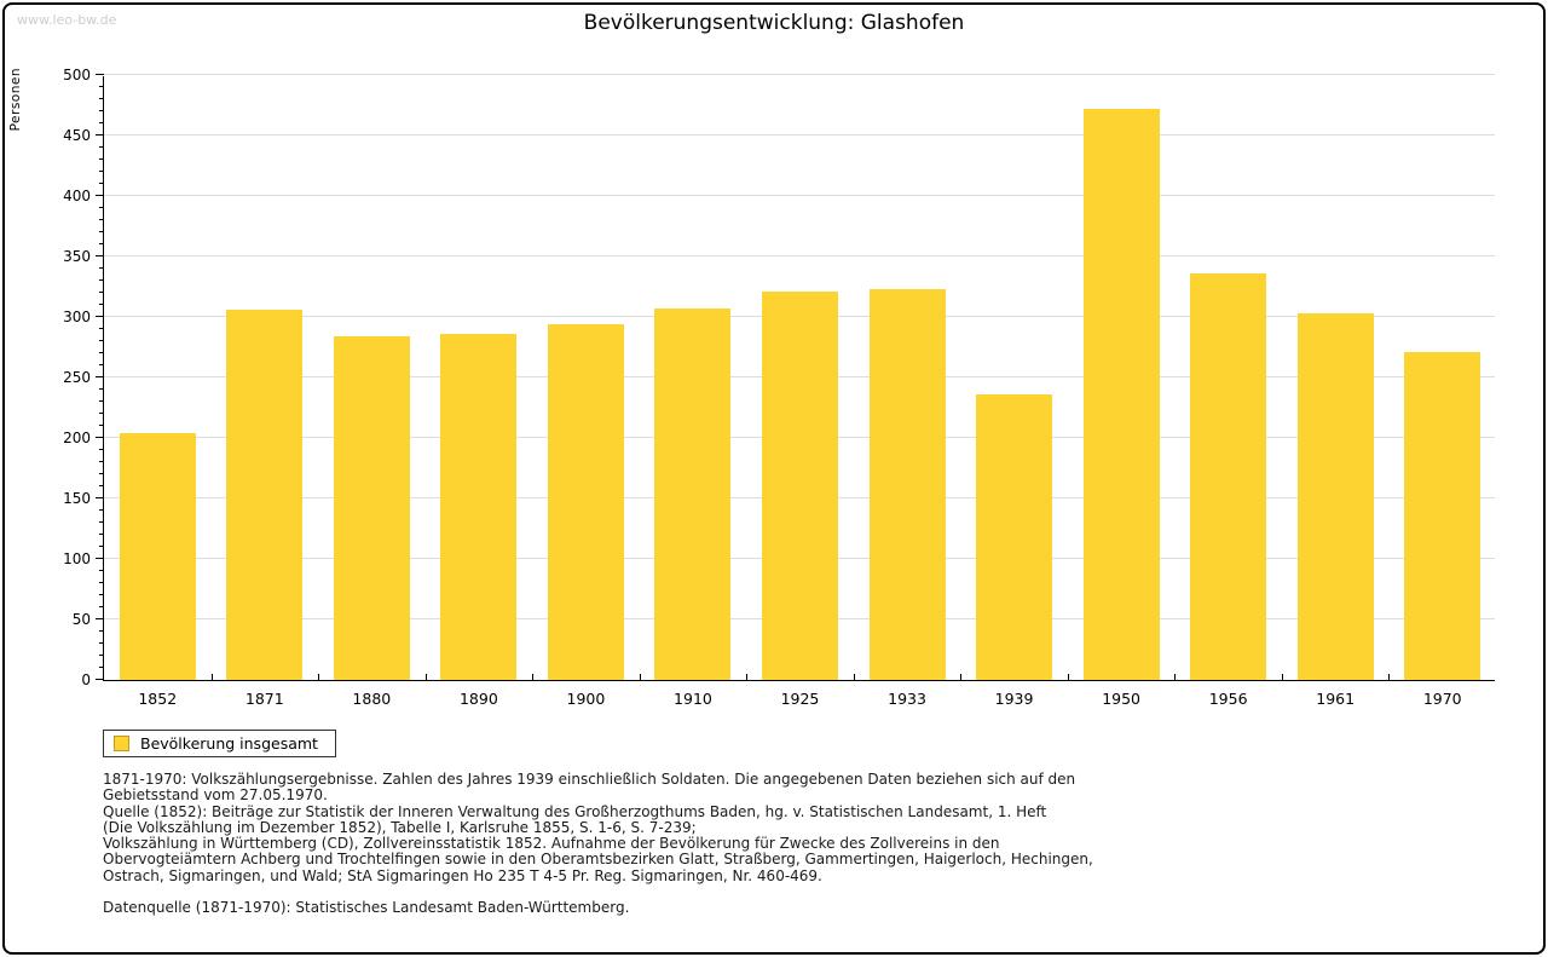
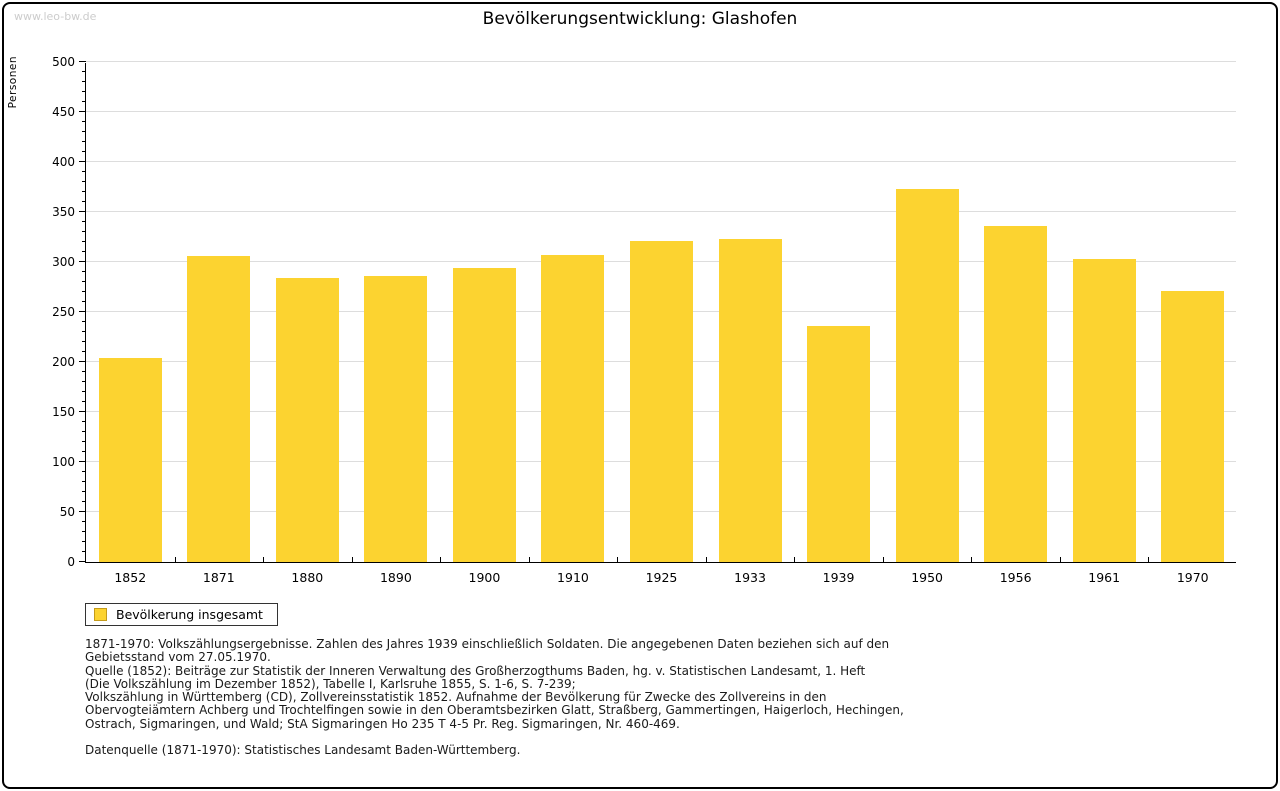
1950: 472 -> 373
